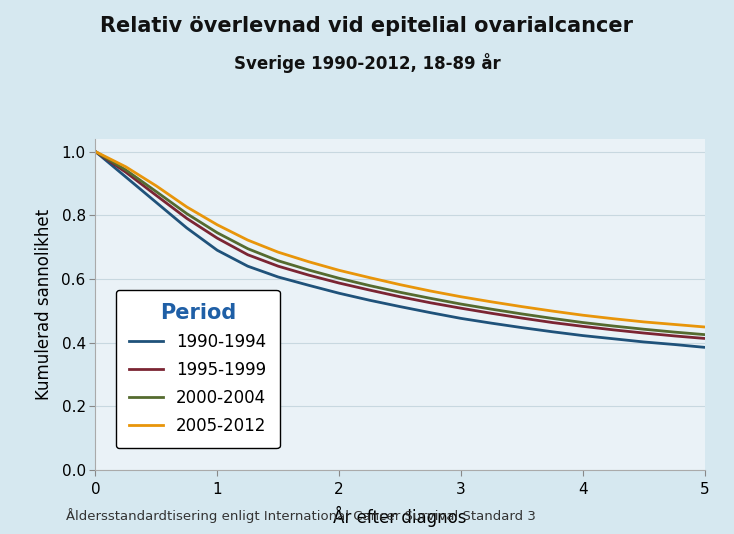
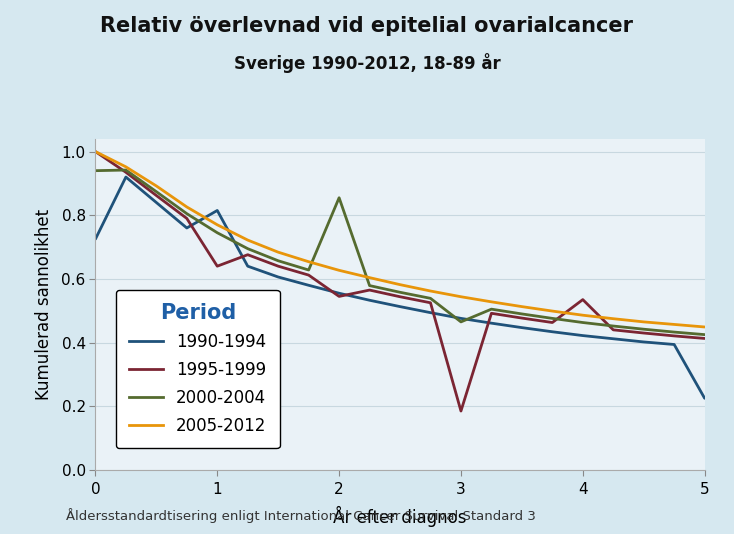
1990-1994/0: 1.000 -> 0.725
2000-2004/0: 1.000 -> 0.940
1990-1994/1: 0.690 -> 0.815
1995-1999/1: 0.728 -> 0.640
1995-1999/2: 0.587 -> 0.545
2000-2004/2: 0.602 -> 0.855
1995-1999/3: 0.508 -> 0.185
2000-2004/3: 0.521 -> 0.465
1995-1999/4: 0.451 -> 0.535
1990-1994/5: 0.385 -> 0.225
